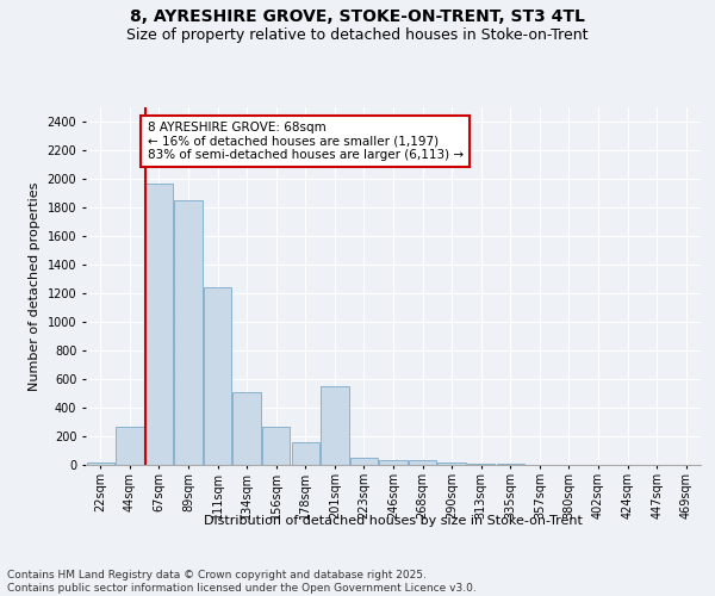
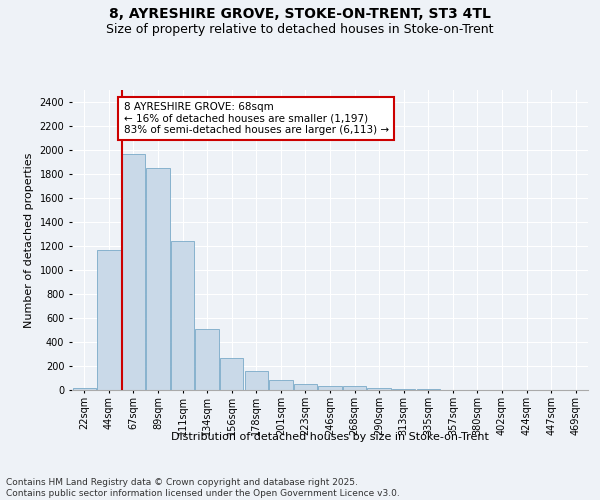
44sqm: 270 -> 1170
201sqm: 550 -> 80
